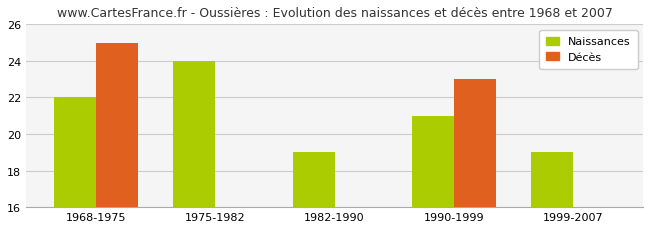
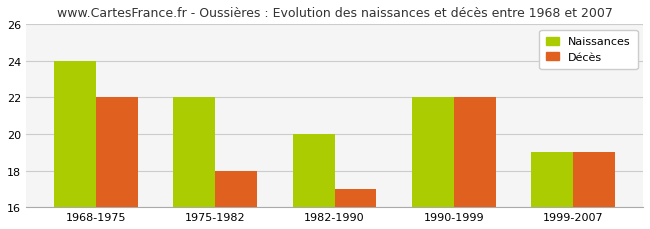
Naissances/1968-1975: 22 -> 24
Décès/1968-1975: 25 -> 22
Naissances/1975-1982: 24 -> 22
Décès/1975-1982: 16 -> 18
Naissances/1982-1990: 19 -> 20
Décès/1982-1990: 16 -> 17
Naissances/1990-1999: 21 -> 22
Décès/1990-1999: 23 -> 22
Décès/1999-2007: 16 -> 19
